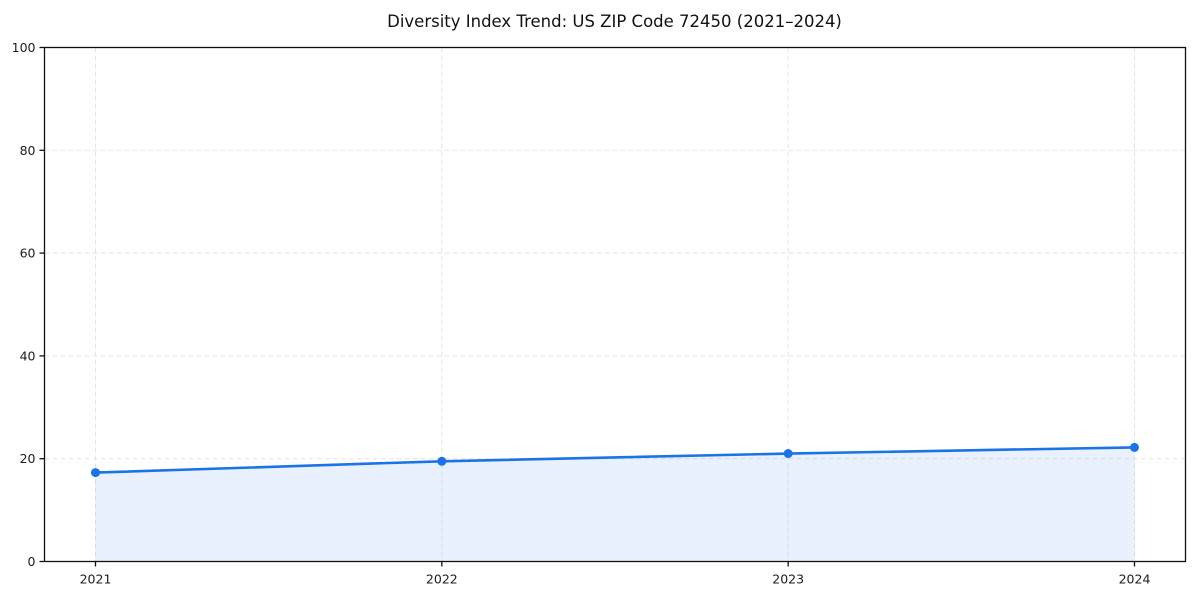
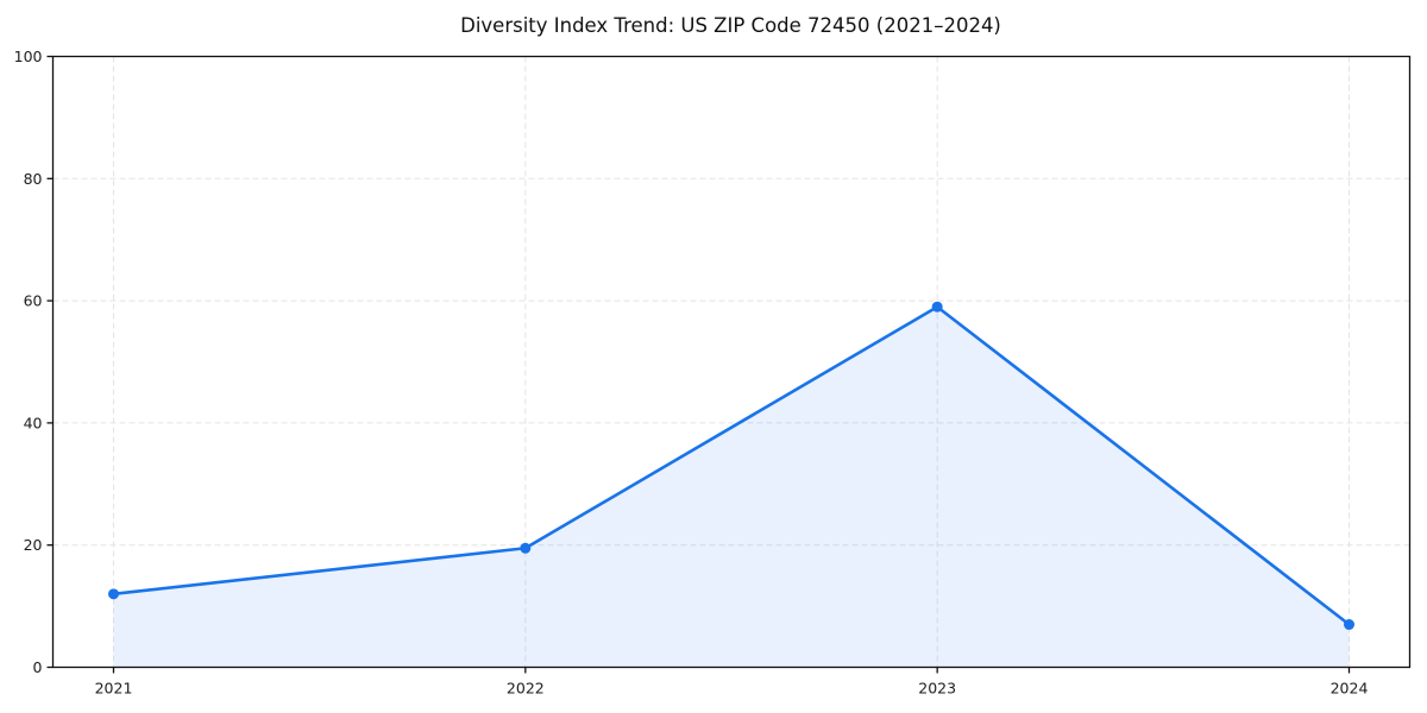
2021: 17 -> 12
2023: 21 -> 59
2024: 22 -> 7
